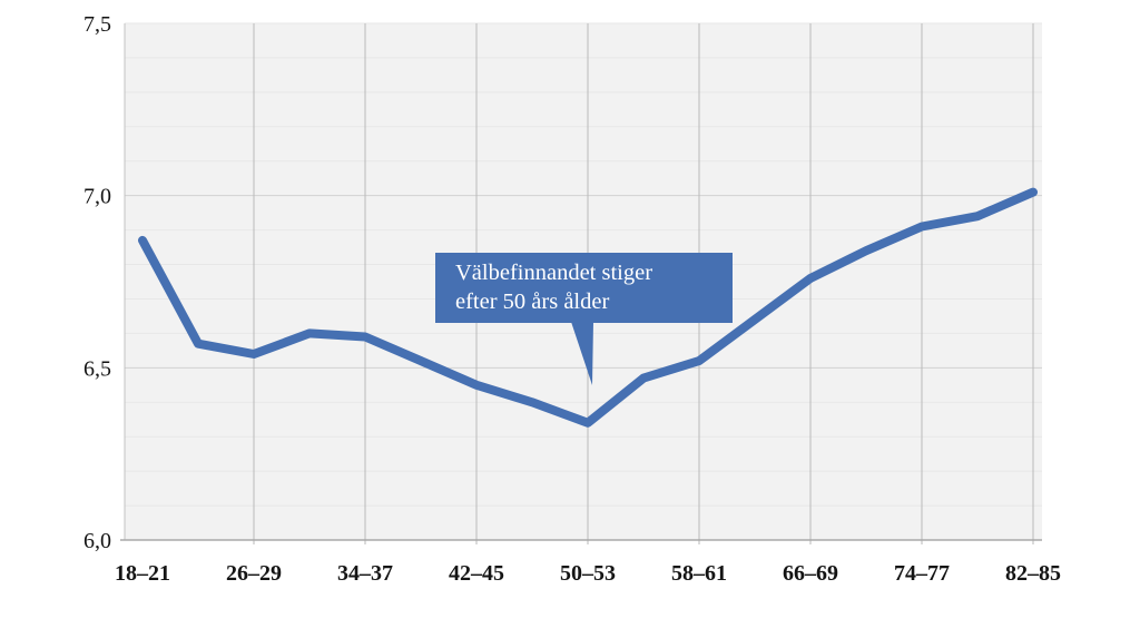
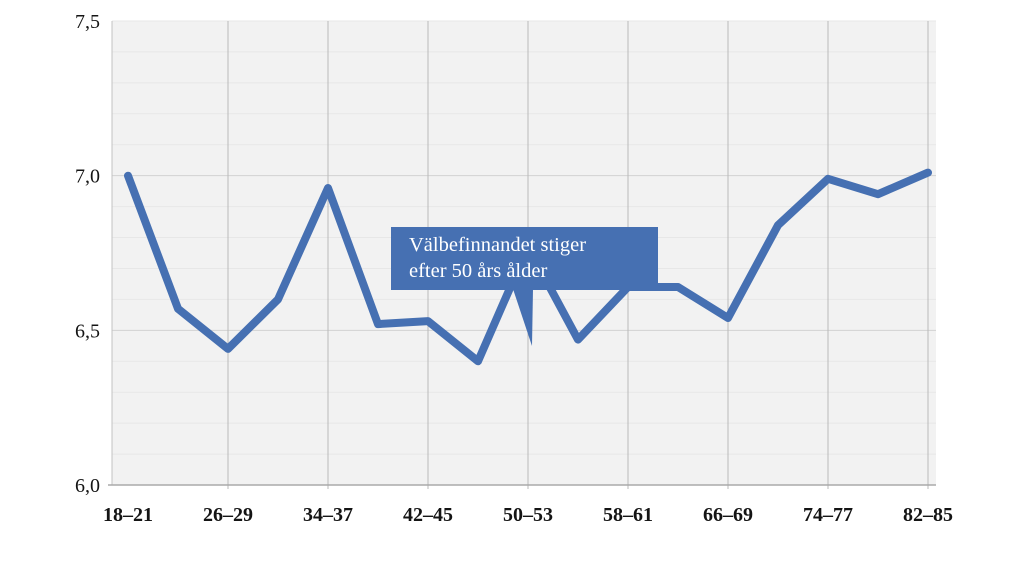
18–21: 6,87 -> 7,00
26–29: 6,54 -> 6,44
34–37: 6,59 -> 6,96
42–45: 6,45 -> 6,53
50–53: 6,34 -> 6,77
58–61: 6,52 -> 6,64
66–69: 6,76 -> 6,54
74–77: 6,91 -> 6,99
